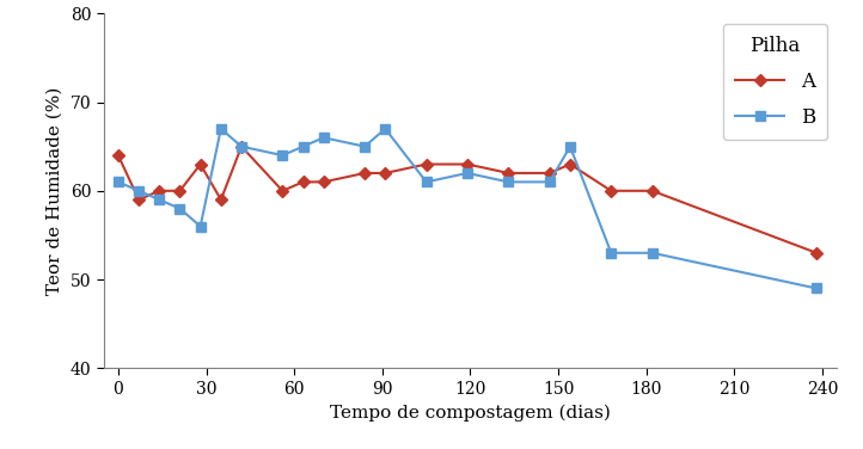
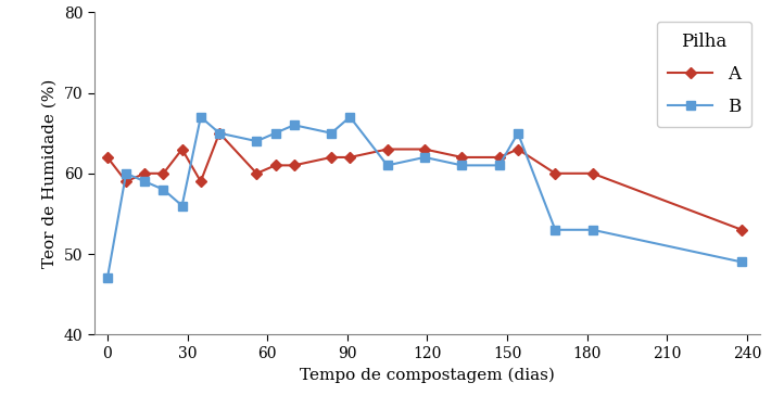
A/0: 64 -> 62
B/0: 61 -> 47
